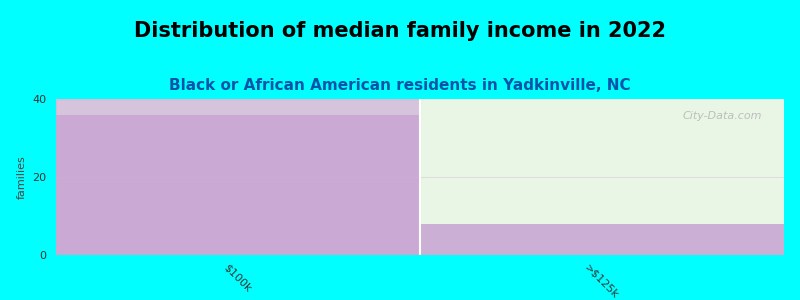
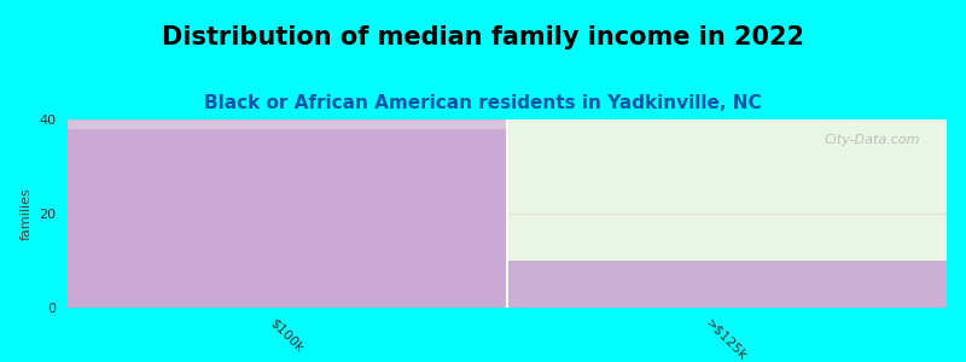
$100k: 36 -> 38
>$125k: 8 -> 10
